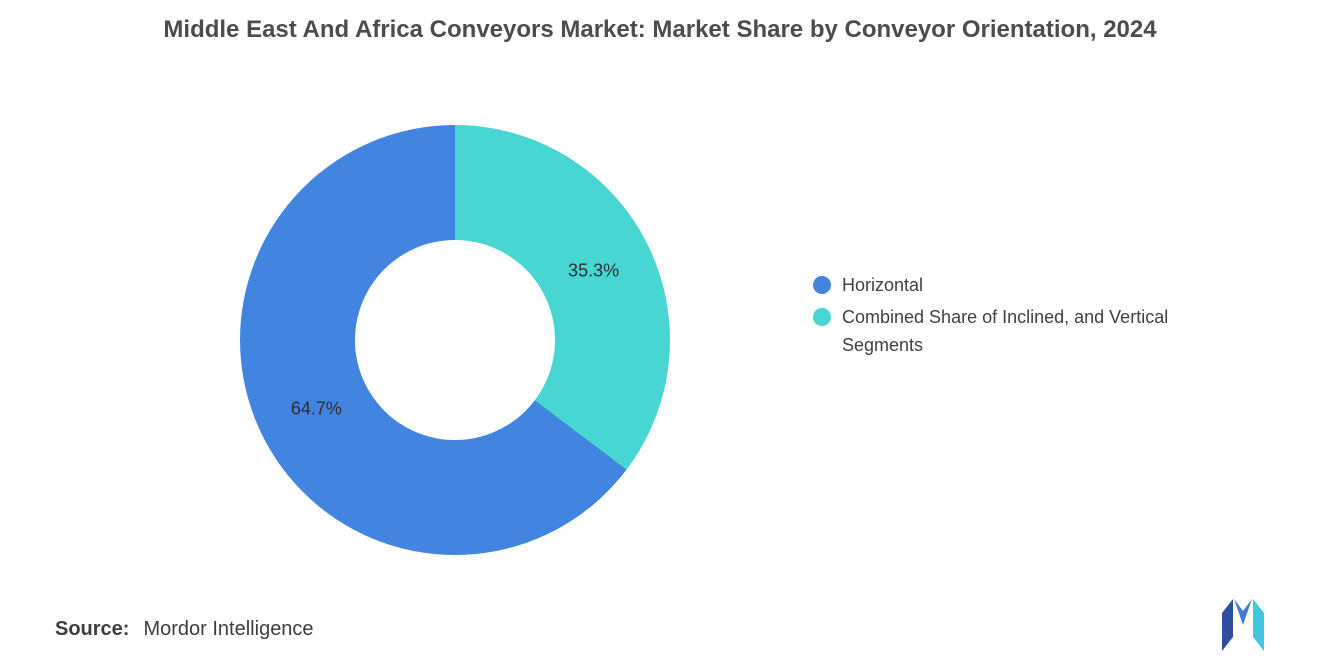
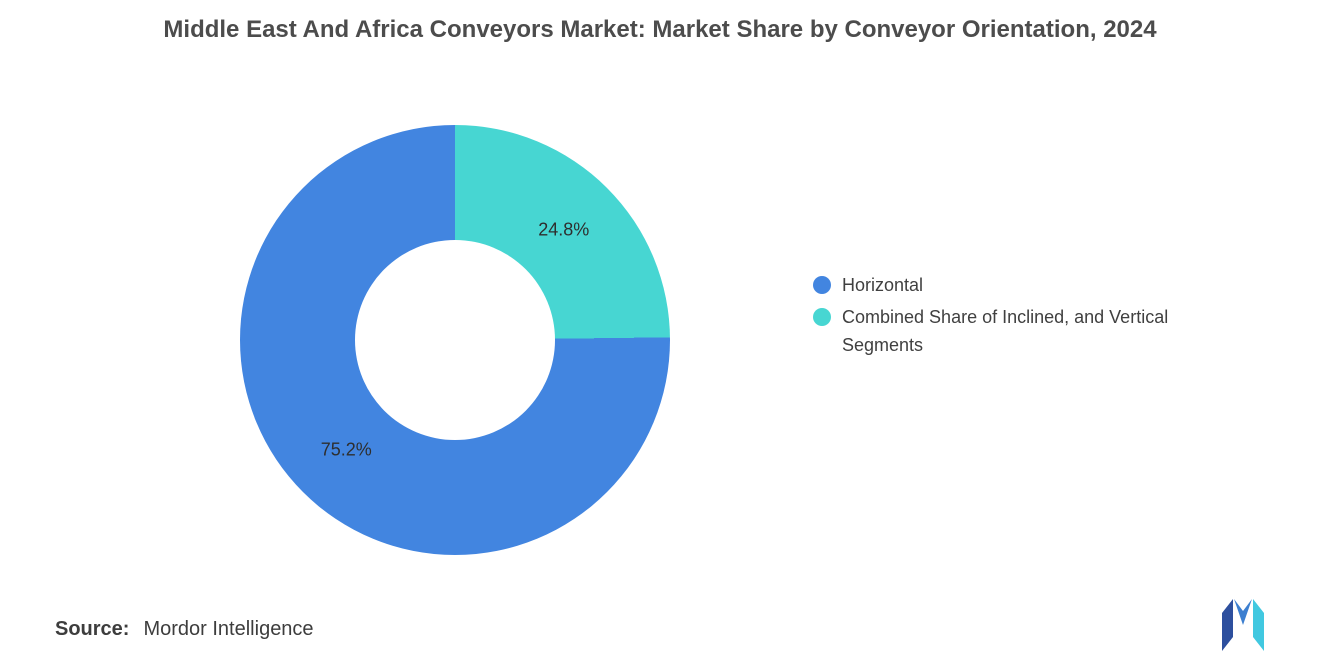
Combined Share of Inclined, and Vertical Segments: 35.3% -> 24.8%
Horizontal: 64.7% -> 75.2%
